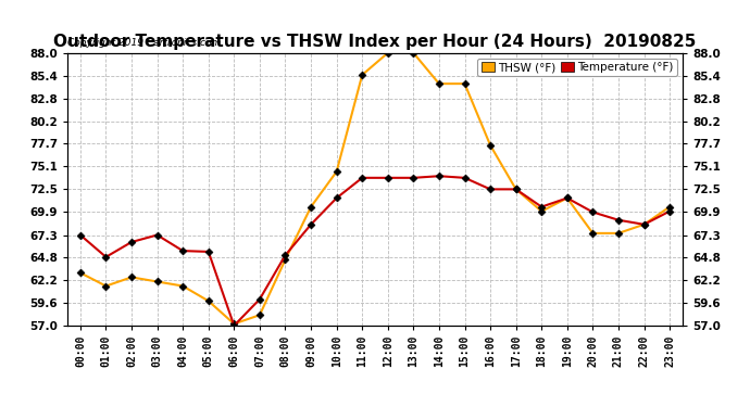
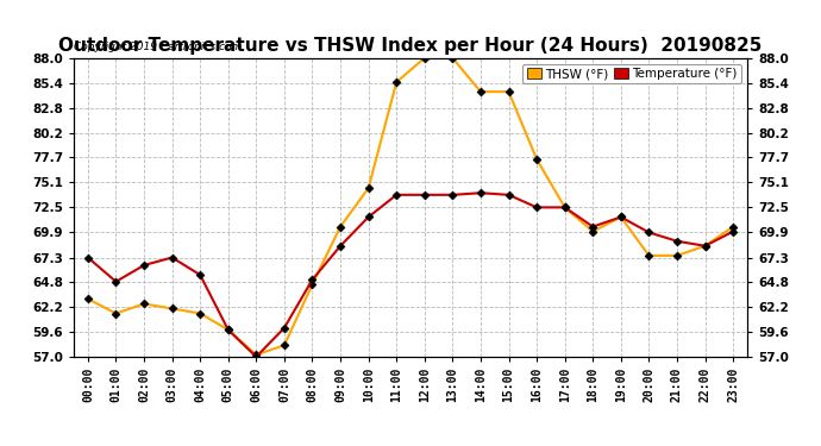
Temperature (°F)/05:00: 65.4 -> 59.8
